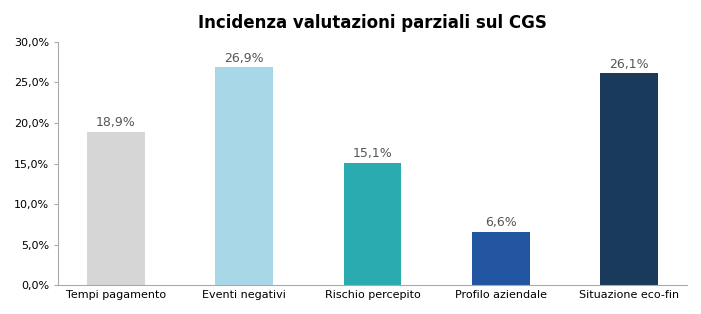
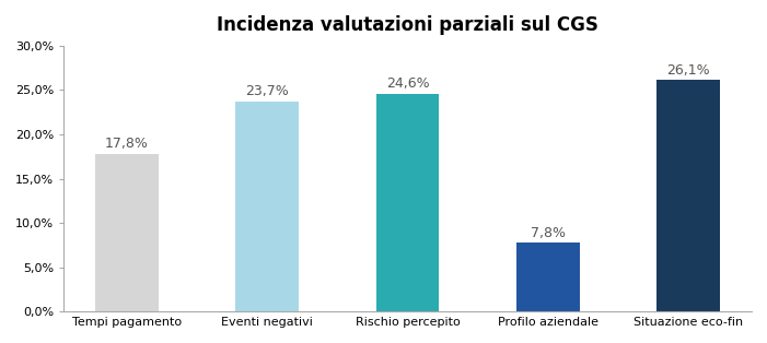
Tempi pagamento: 18,9% -> 17,8%
Eventi negativi: 26,9% -> 23,7%
Rischio percepito: 15,1% -> 24,6%
Profilo aziendale: 6,6% -> 7,8%
